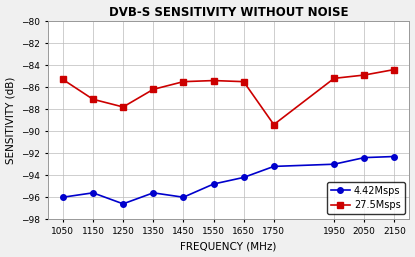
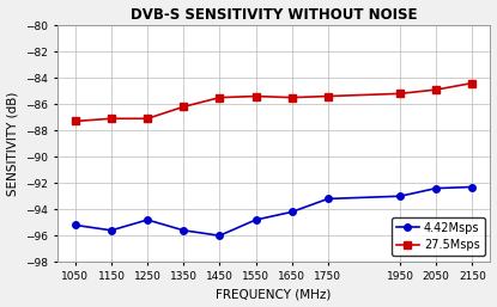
4.42Msps/1050: -96.0 -> -95.2
27.5Msps/1050: -85.3 -> -87.3
4.42Msps/1250: -96.6 -> -94.8
27.5Msps/1250: -87.8 -> -87.1
27.5Msps/1750: -89.4 -> -85.4
